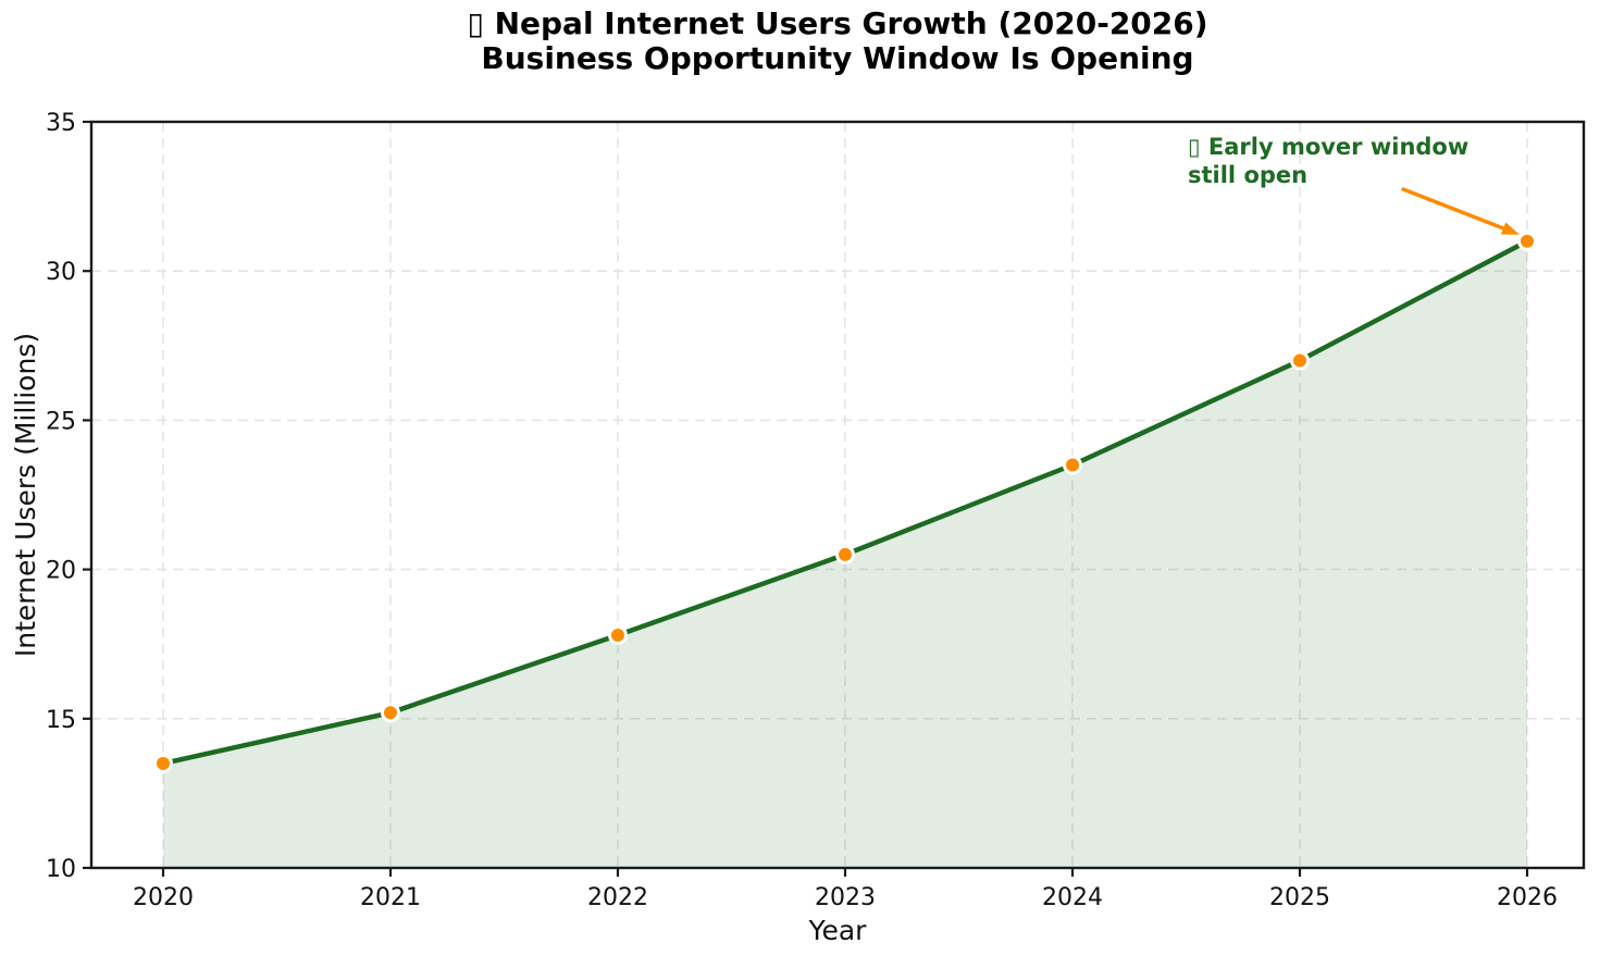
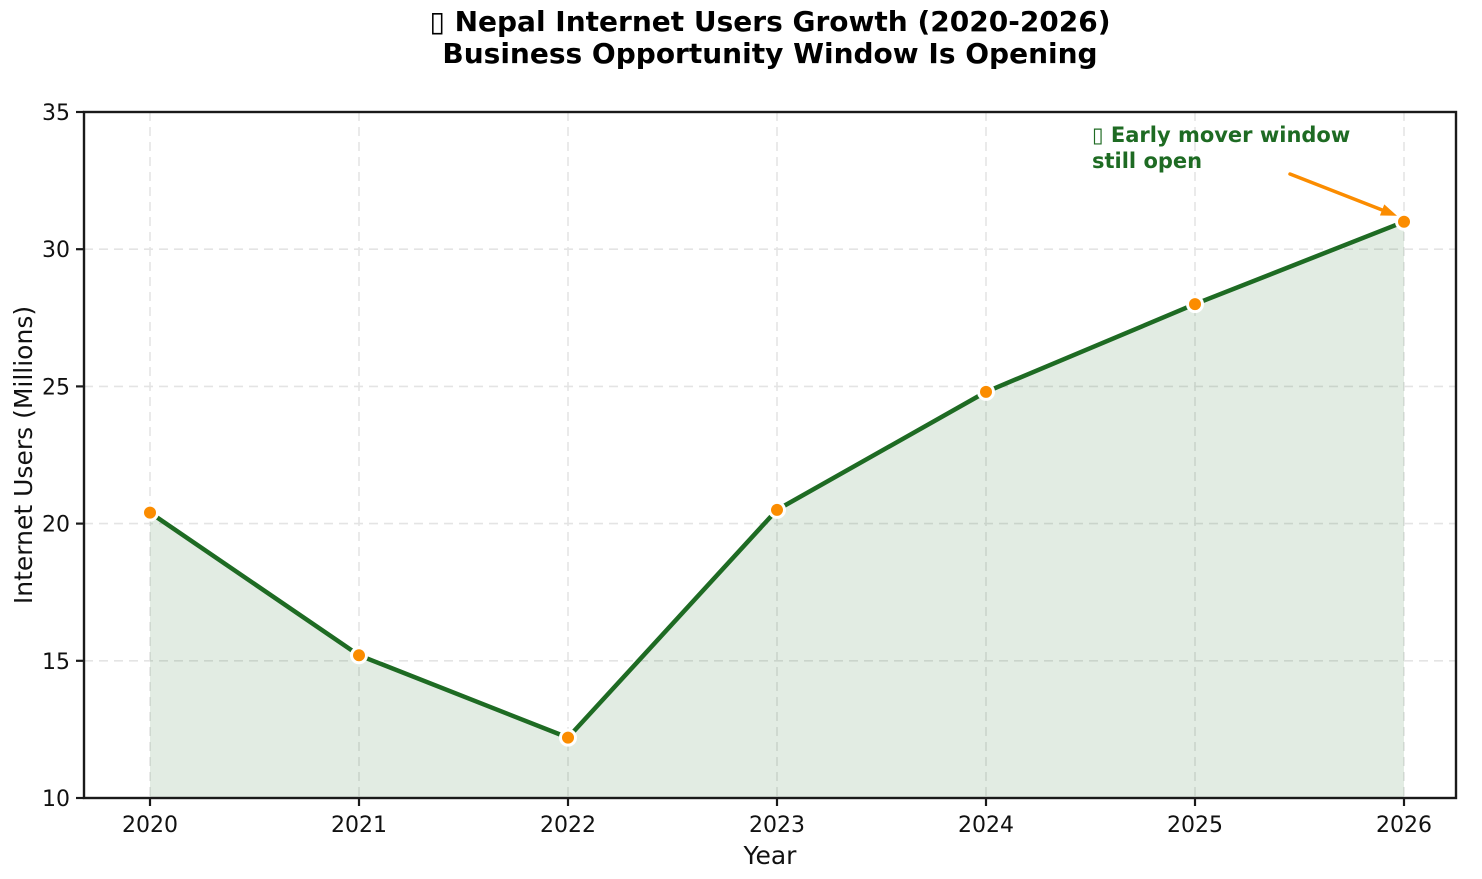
2020: 13.5 -> 20.4
2022: 17.8 -> 12.2
2024: 23.5 -> 24.8
2025: 27.0 -> 28.0
